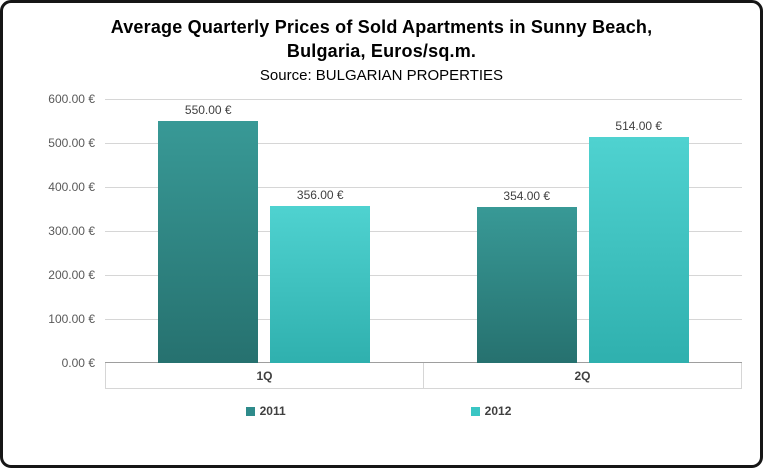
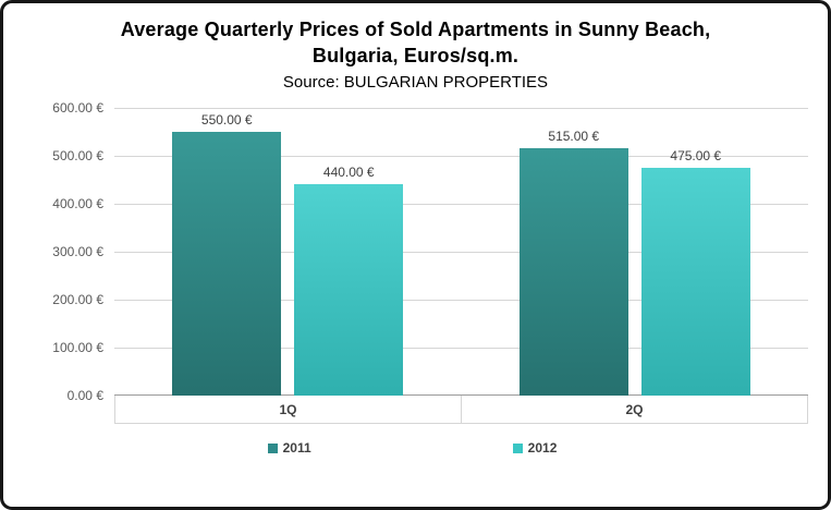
2012/1Q: 356.00 -> 440.00
2011/2Q: 354.00 -> 515.00
2012/2Q: 514.00 -> 475.00
